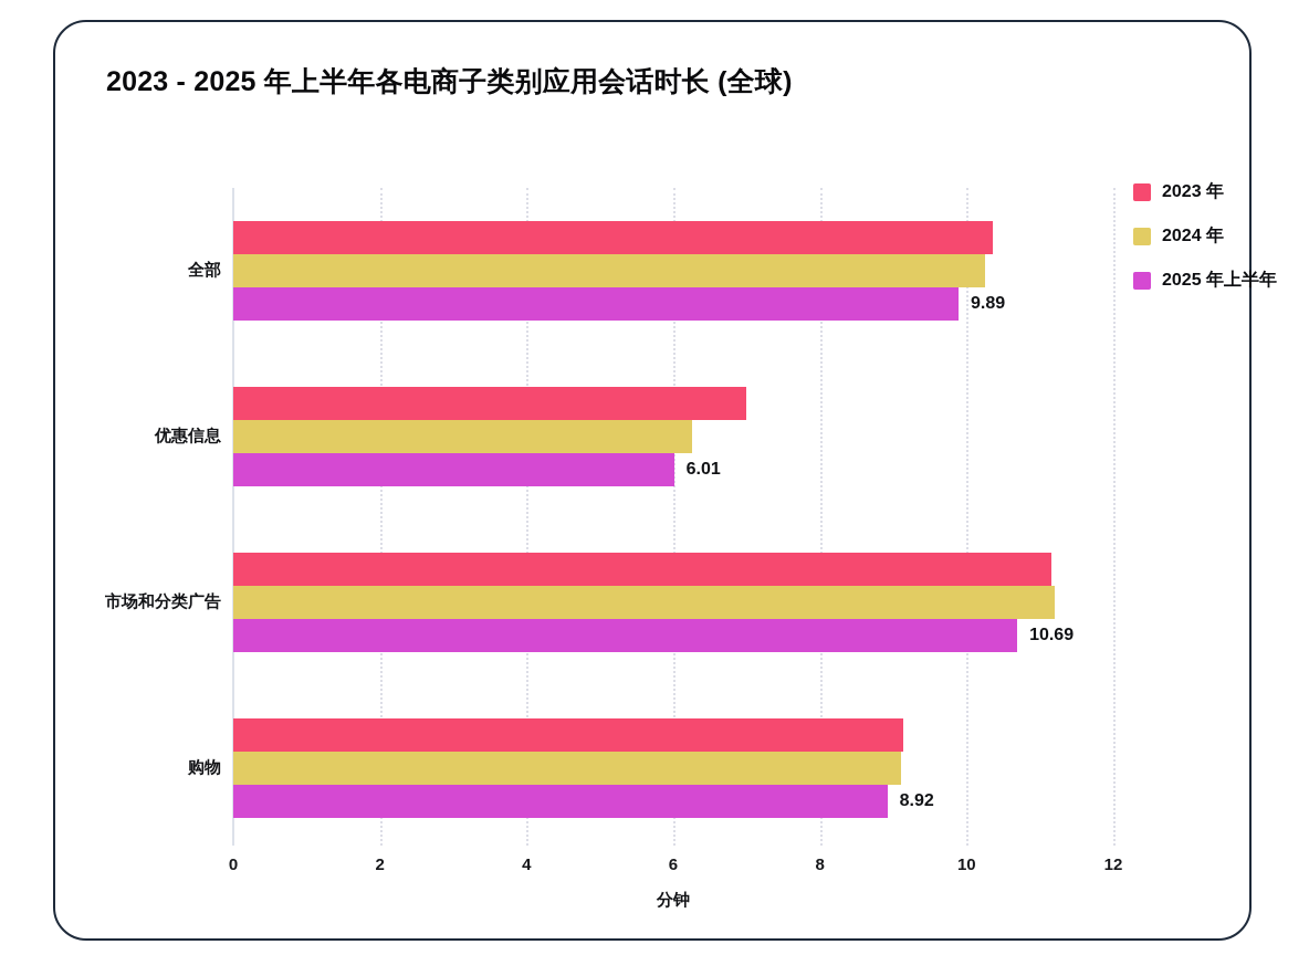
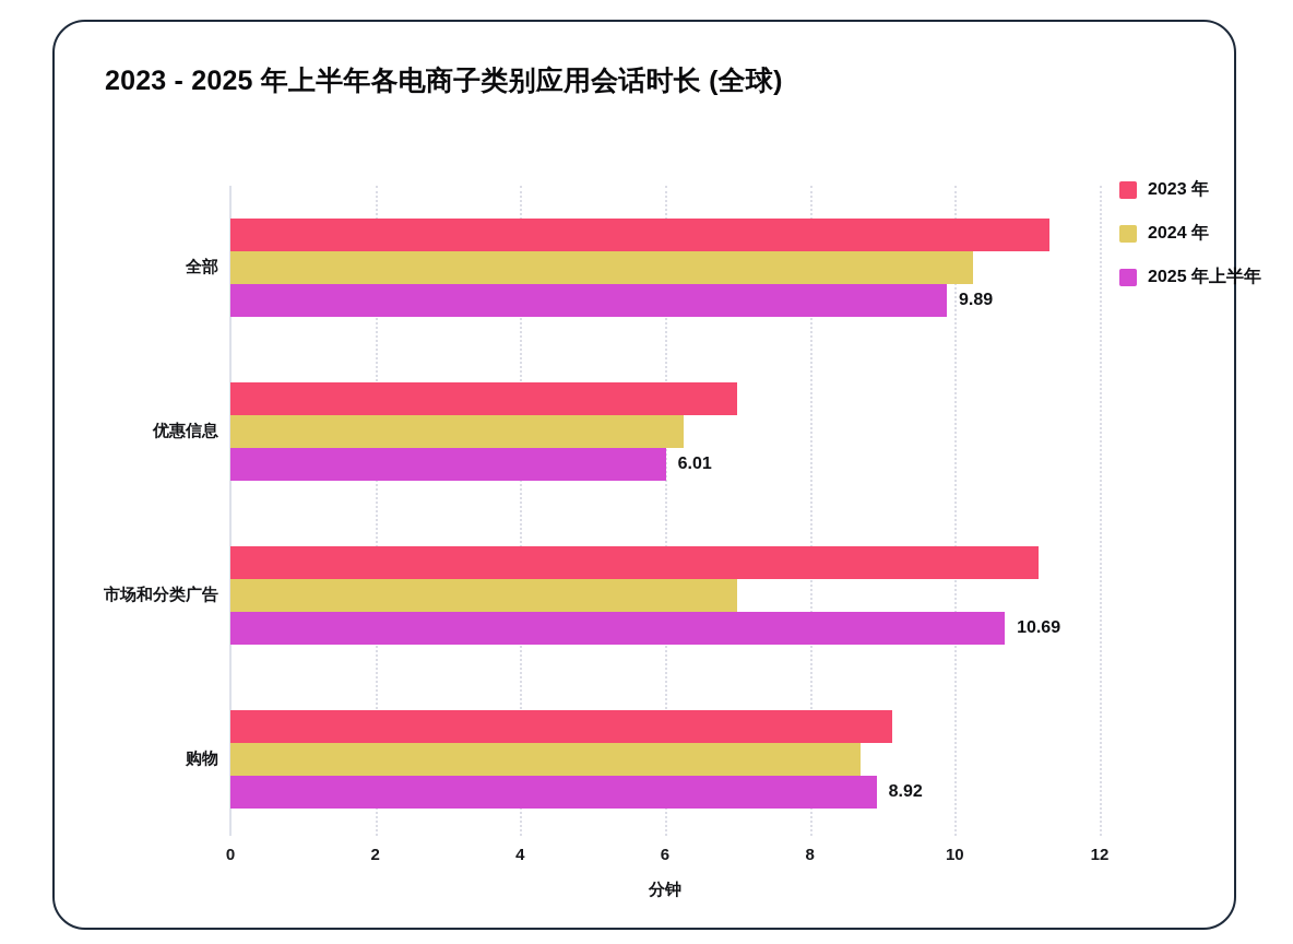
2023 年/全部: 10.3 -> 11.3
2024 年/市场和分类广告: 11.2 -> 7.0
2024 年/购物: 9.1 -> 8.7
